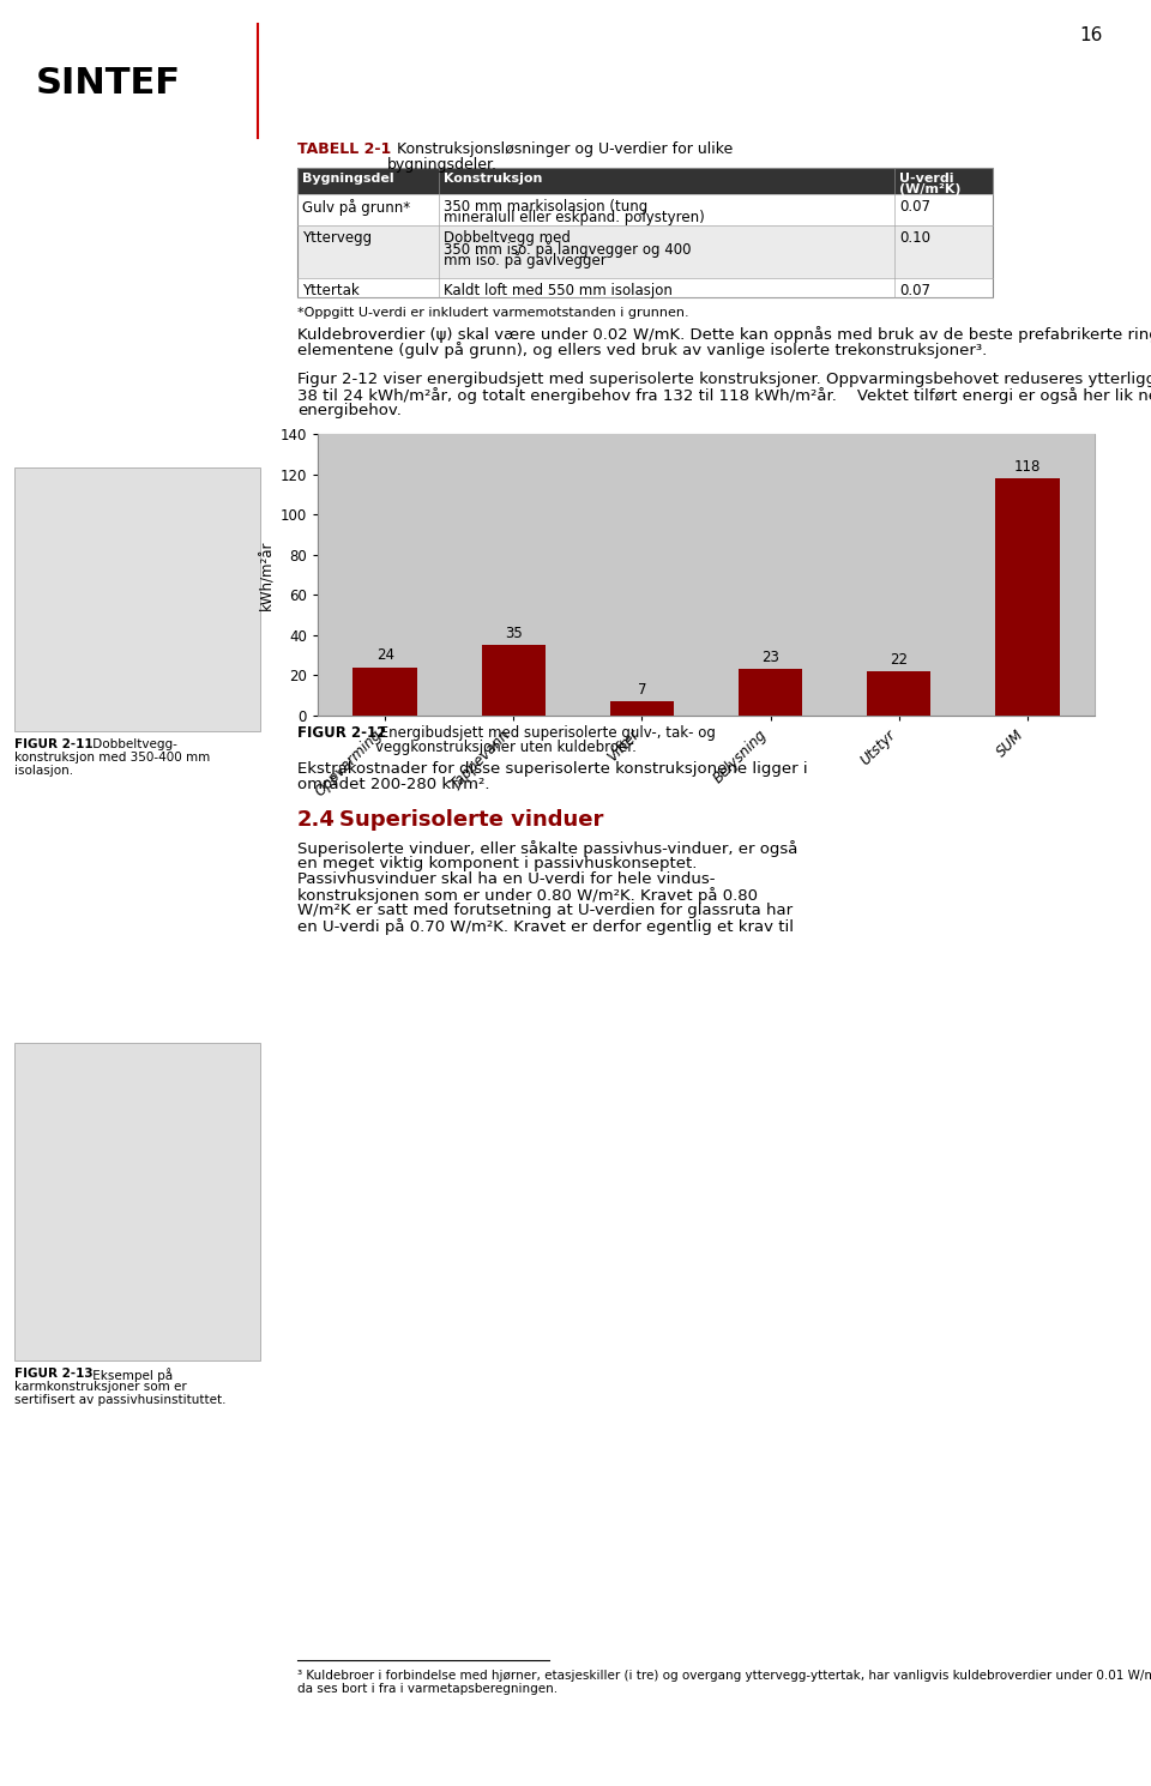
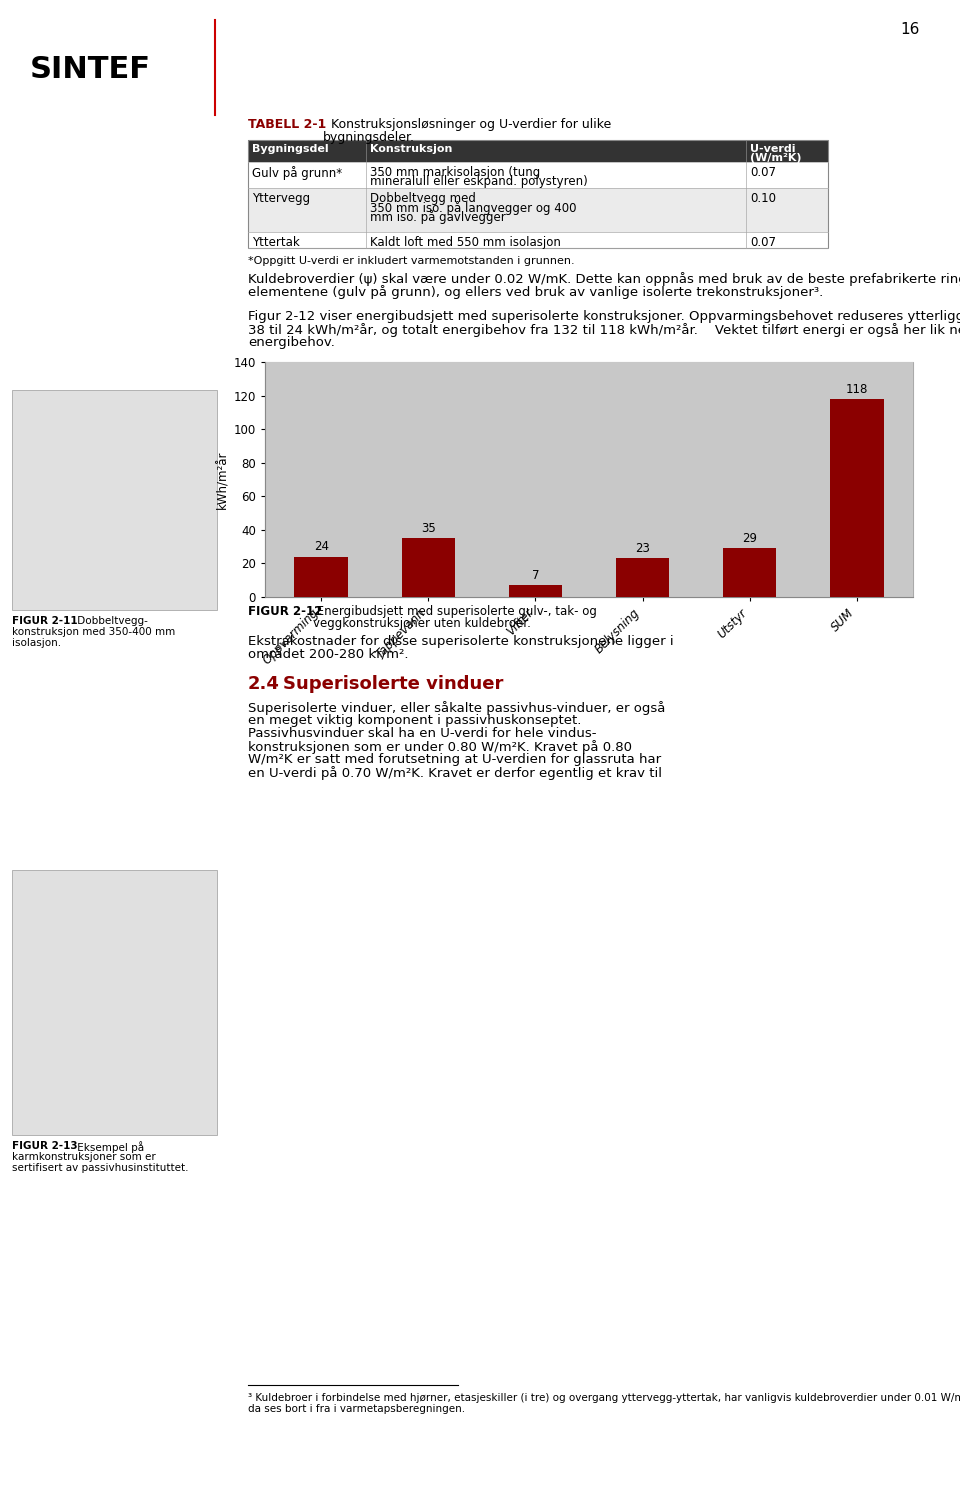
Utstyr: 22 -> 29
